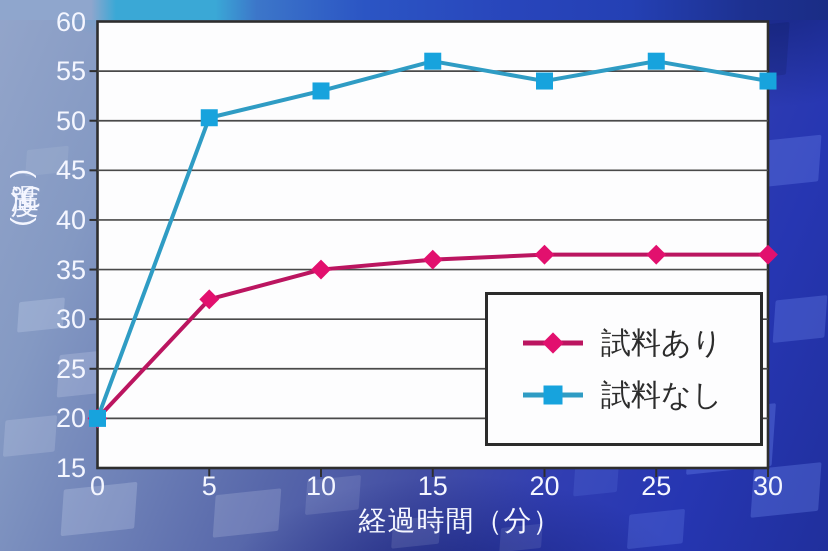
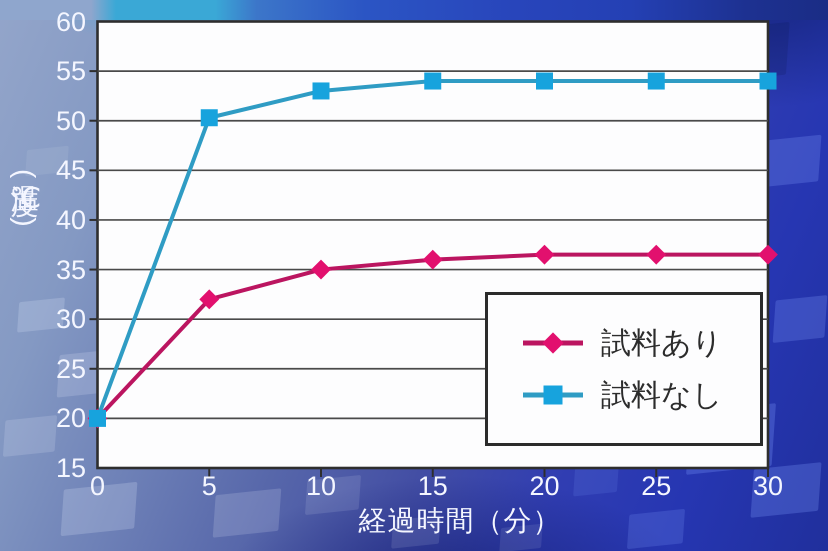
試料なし/15: 56 -> 54
試料なし/25: 56 -> 54
